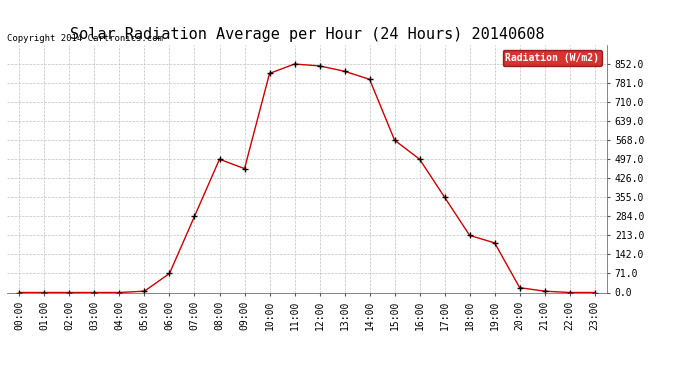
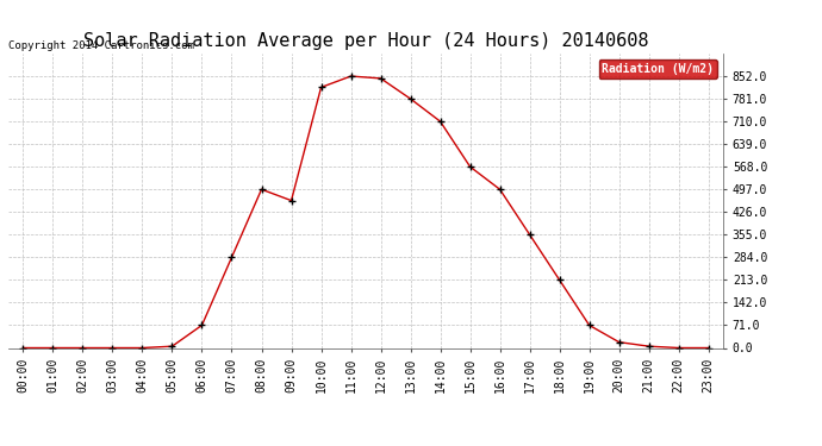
13:00: 825 -> 781
14:00: 795 -> 710
19:00: 185 -> 71
